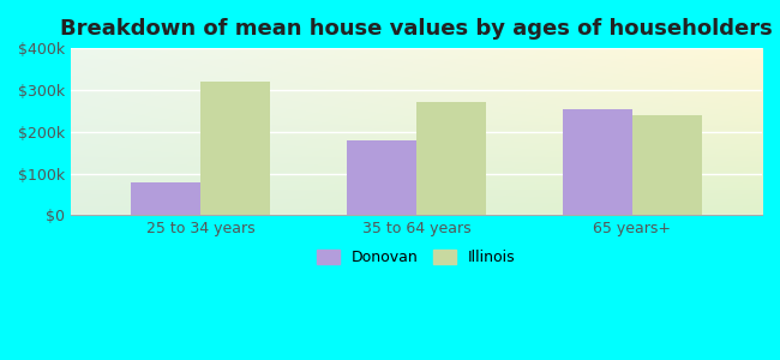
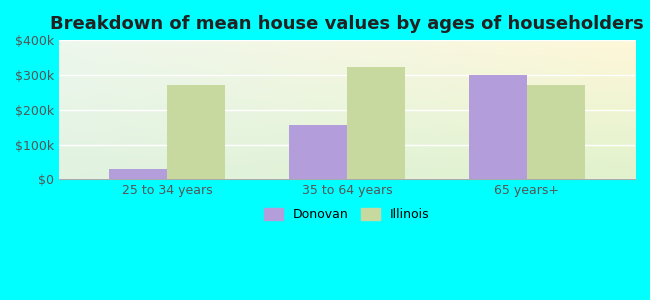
Donovan/25 to 34 years: $80k -> $30k
Illinois/25 to 34 years: $320k -> $272k
Donovan/35 to 64 years: $180k -> $155k
Illinois/35 to 64 years: $270k -> $322k
Donovan/65 years+: $255k -> $300k
Illinois/65 years+: $240k -> $270k
